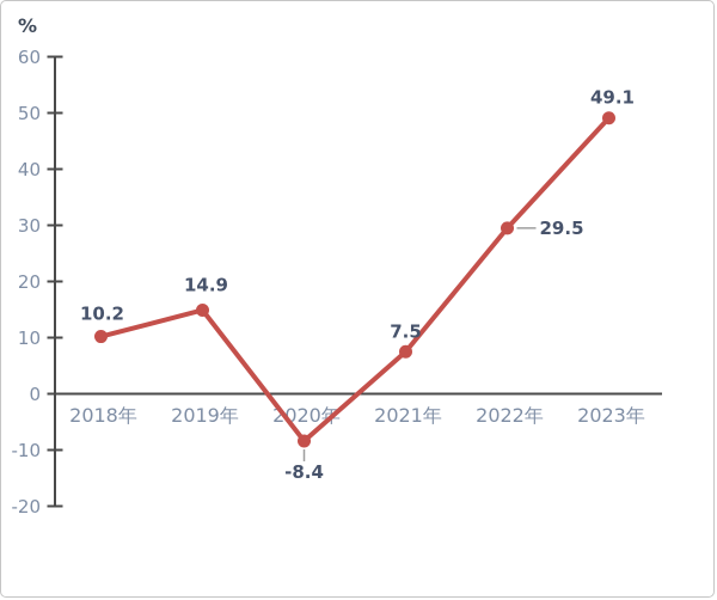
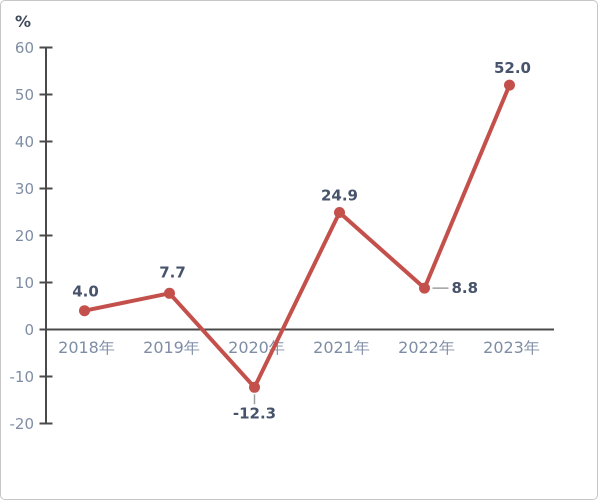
2018年: 10.2 -> 4.0
2019年: 14.9 -> 7.7
2020年: -8.4 -> -12.3
2021年: 7.5 -> 24.9
2022年: 29.5 -> 8.8
2023年: 49.1 -> 52.0
